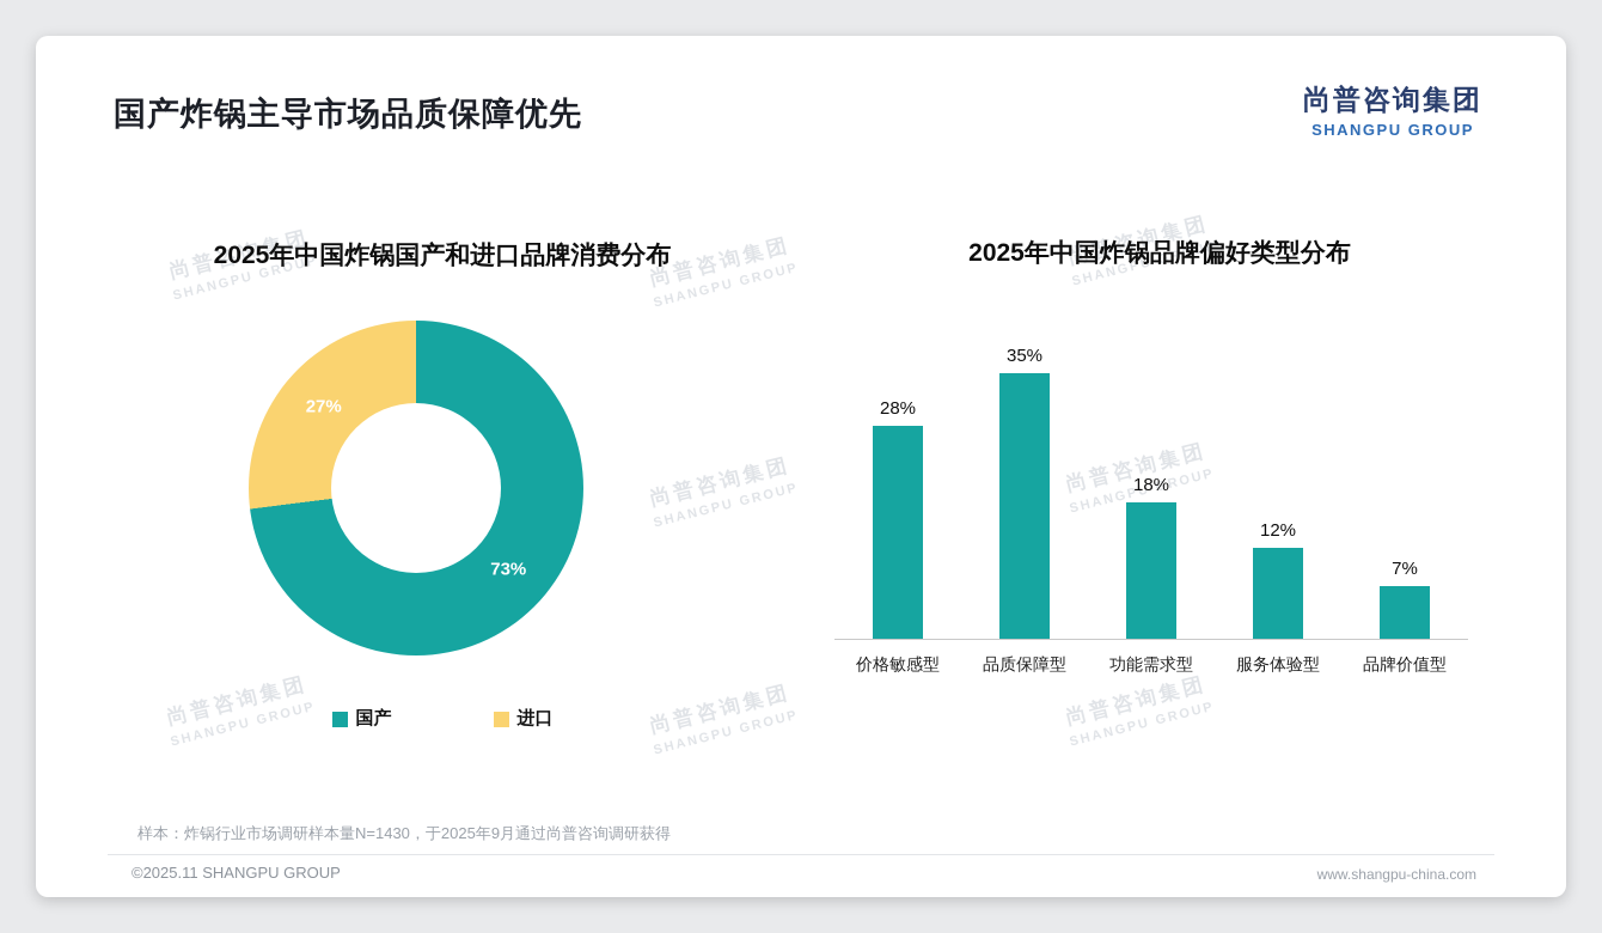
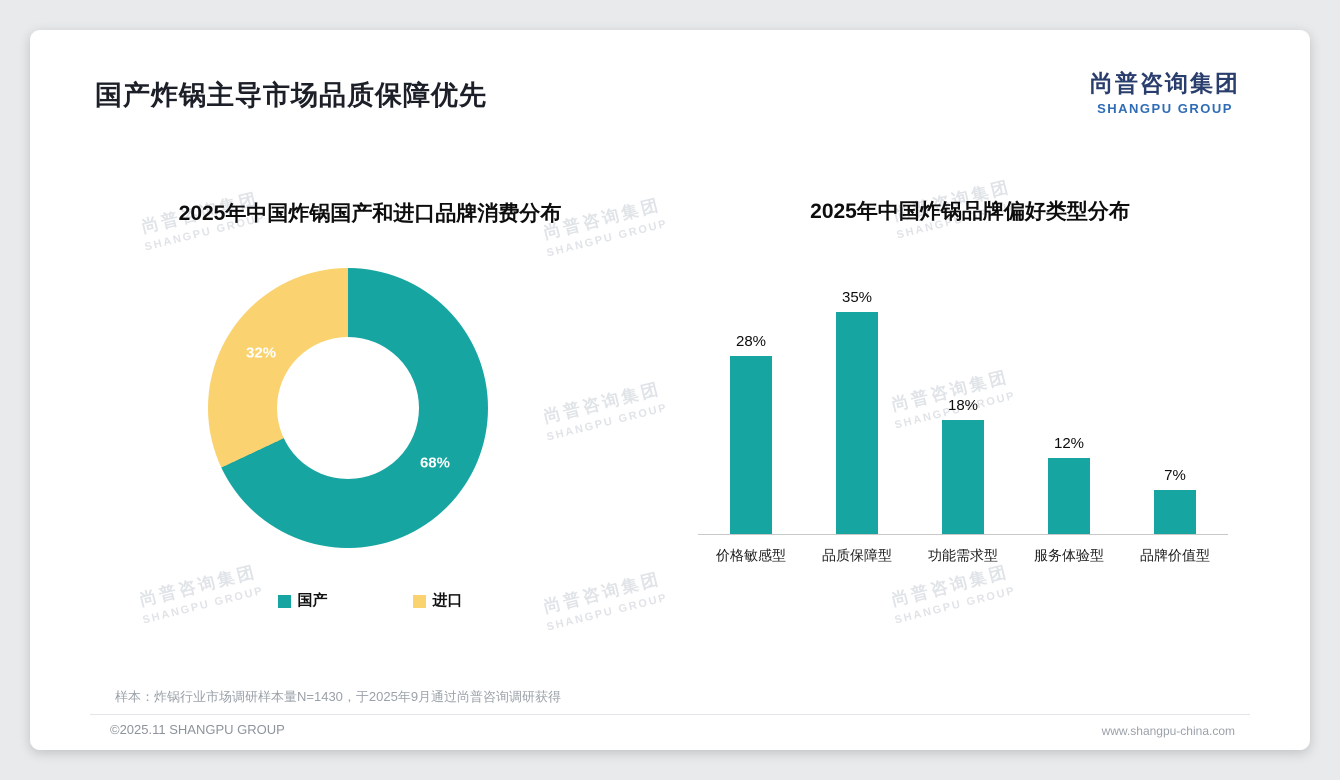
2025年中国炸锅国产和进口品牌消费分布/国产: 73% -> 68%
2025年中国炸锅国产和进口品牌消费分布/进口: 27% -> 32%
